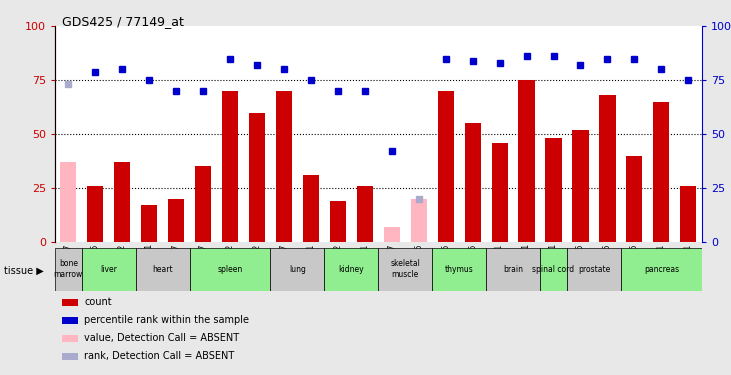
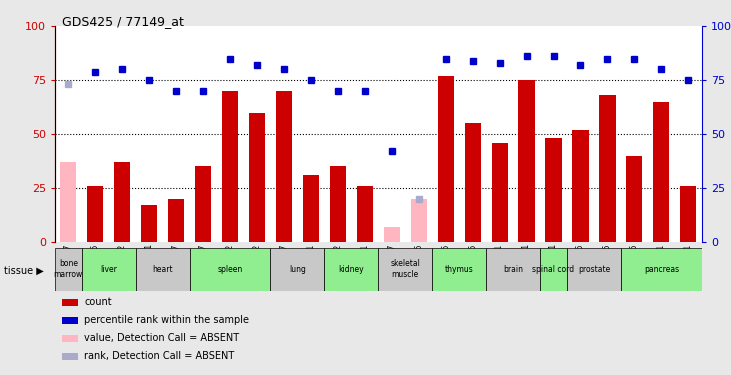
GSM12662: 19 -> 35
GSM12686: 70 -> 77
